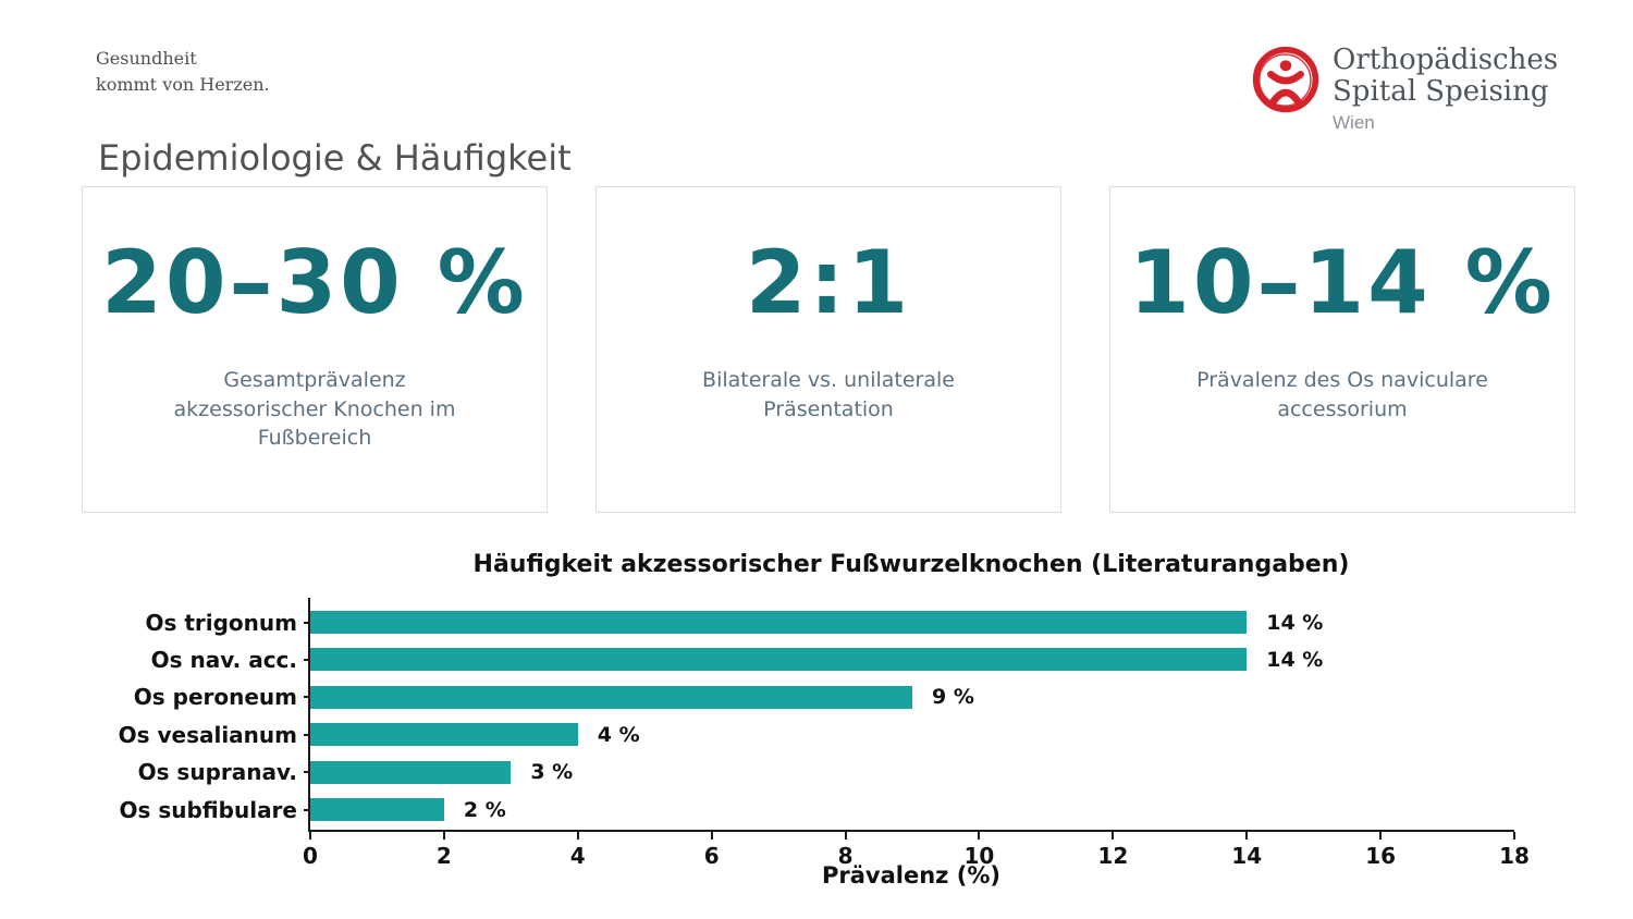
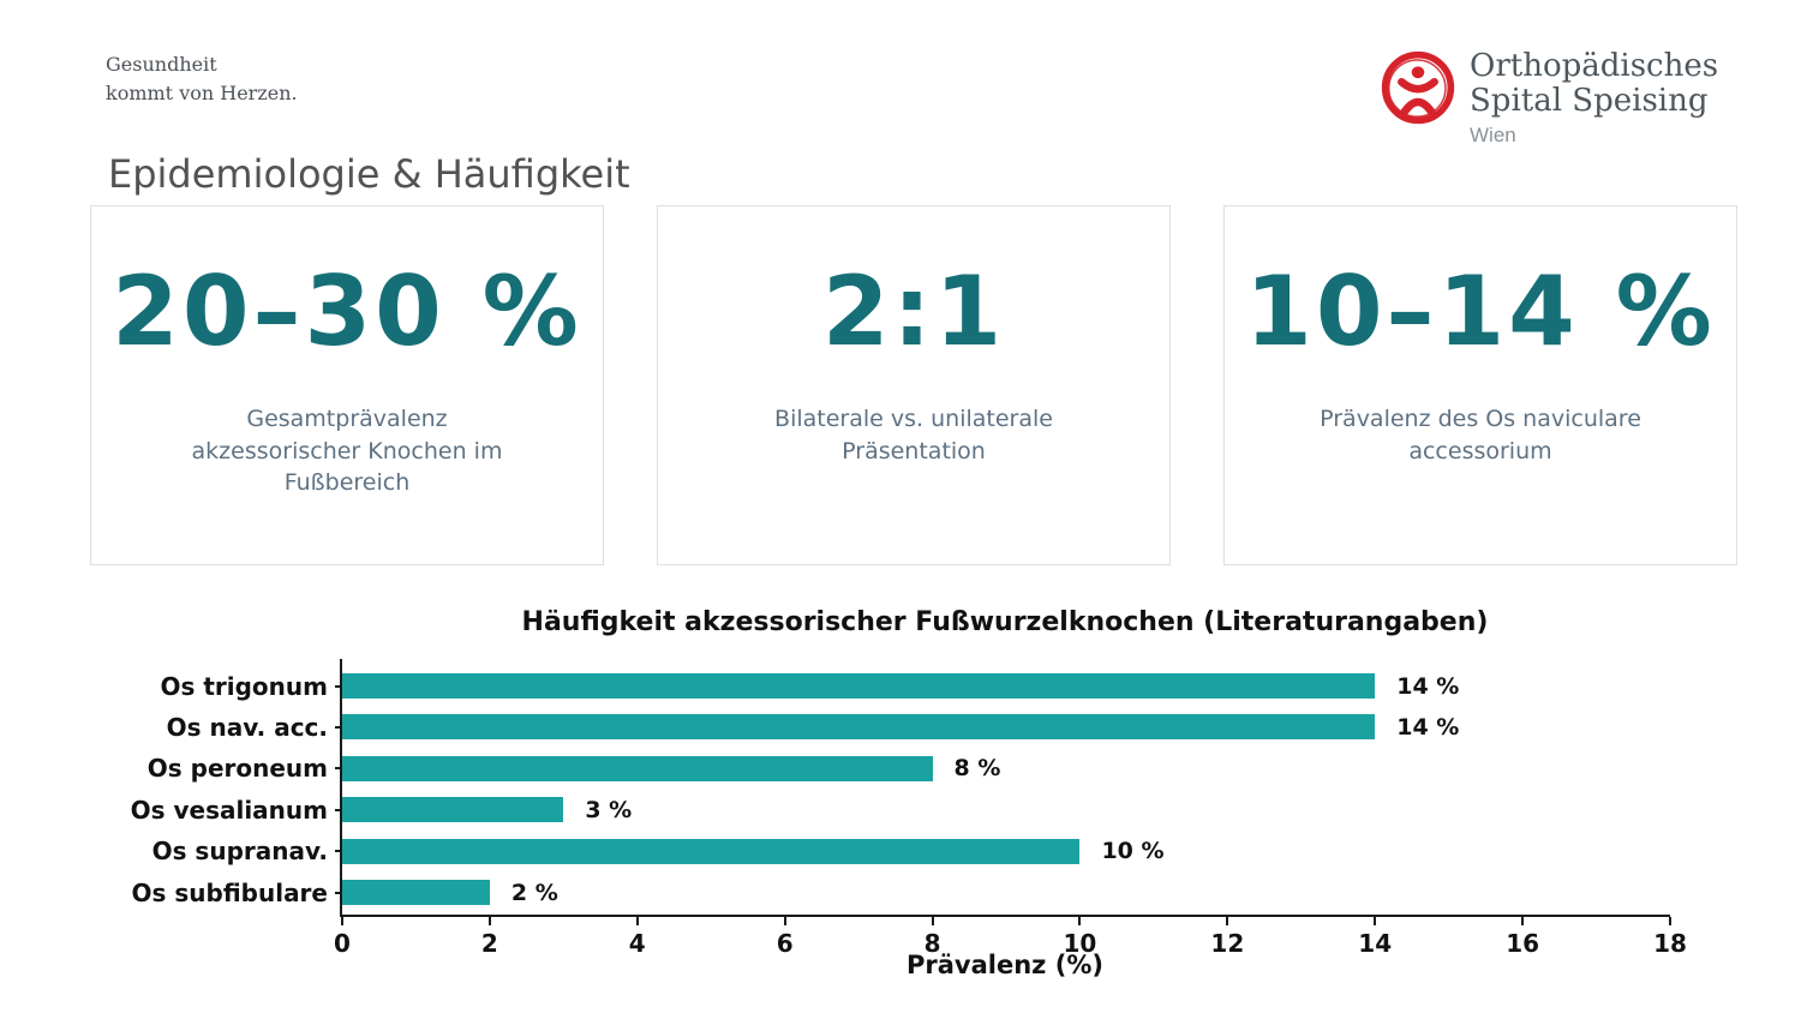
Os peroneum: 9 -> 8
Os vesalianum: 4 -> 3
Os supranav.: 3 -> 10
